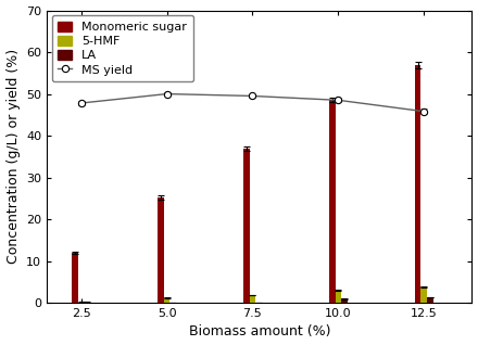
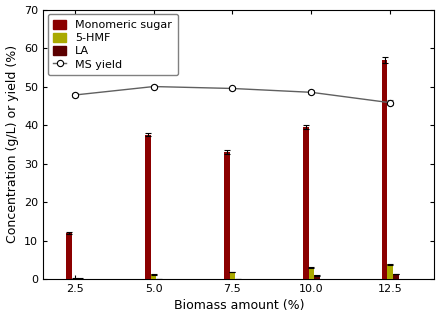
Monomeric sugar/5.0: 25.2 -> 37.5
Monomeric sugar/7.5: 37.0 -> 33.0
Monomeric sugar/10.0: 48.5 -> 39.5
